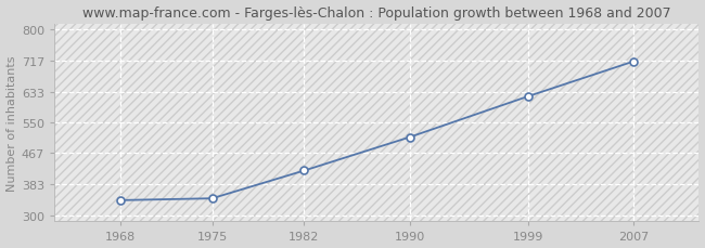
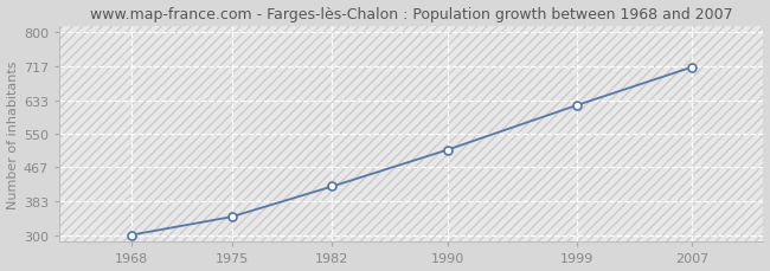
1968: 340 -> 300
